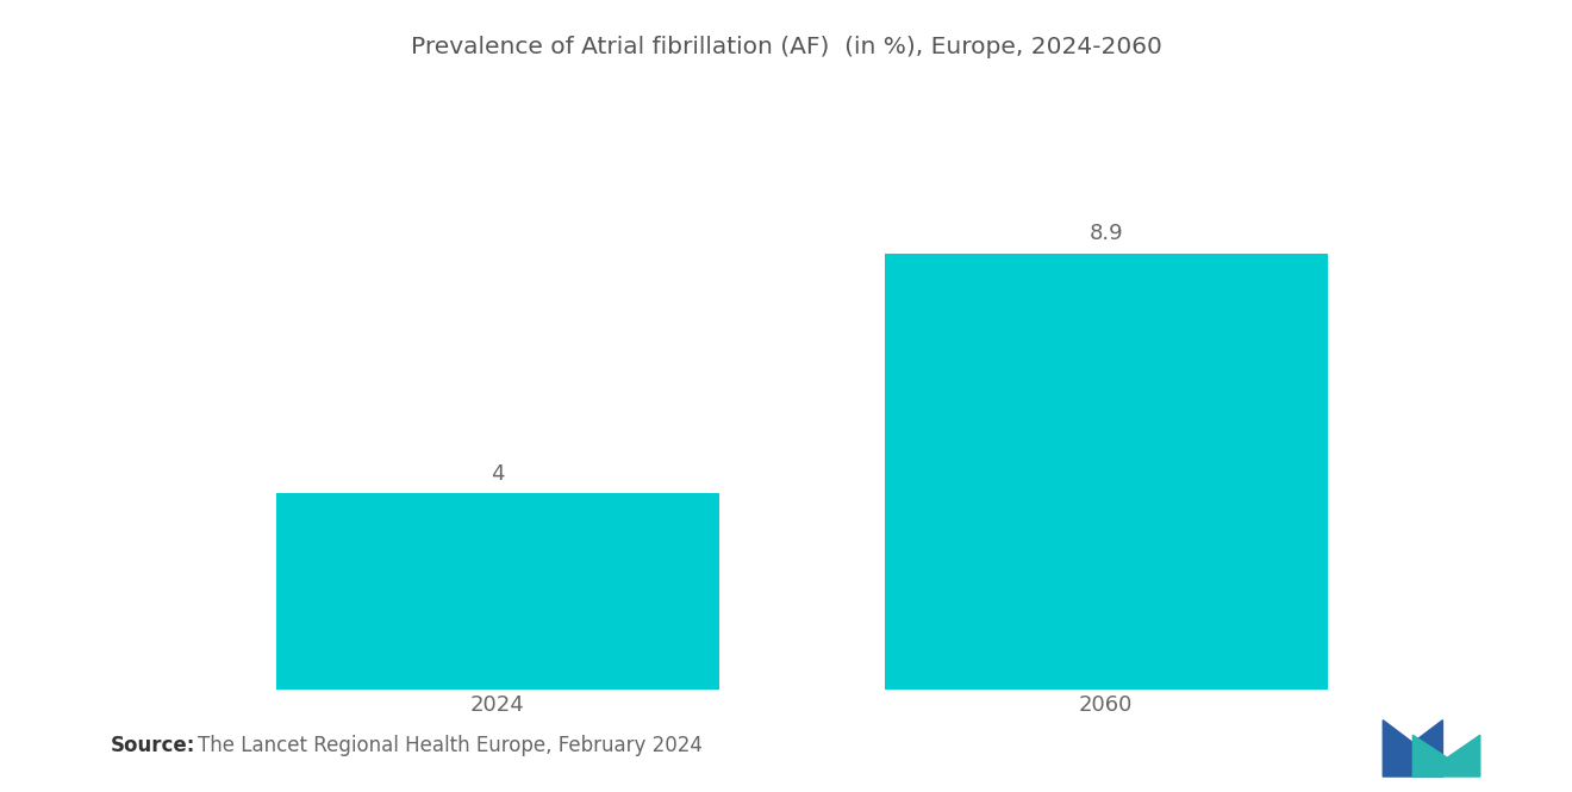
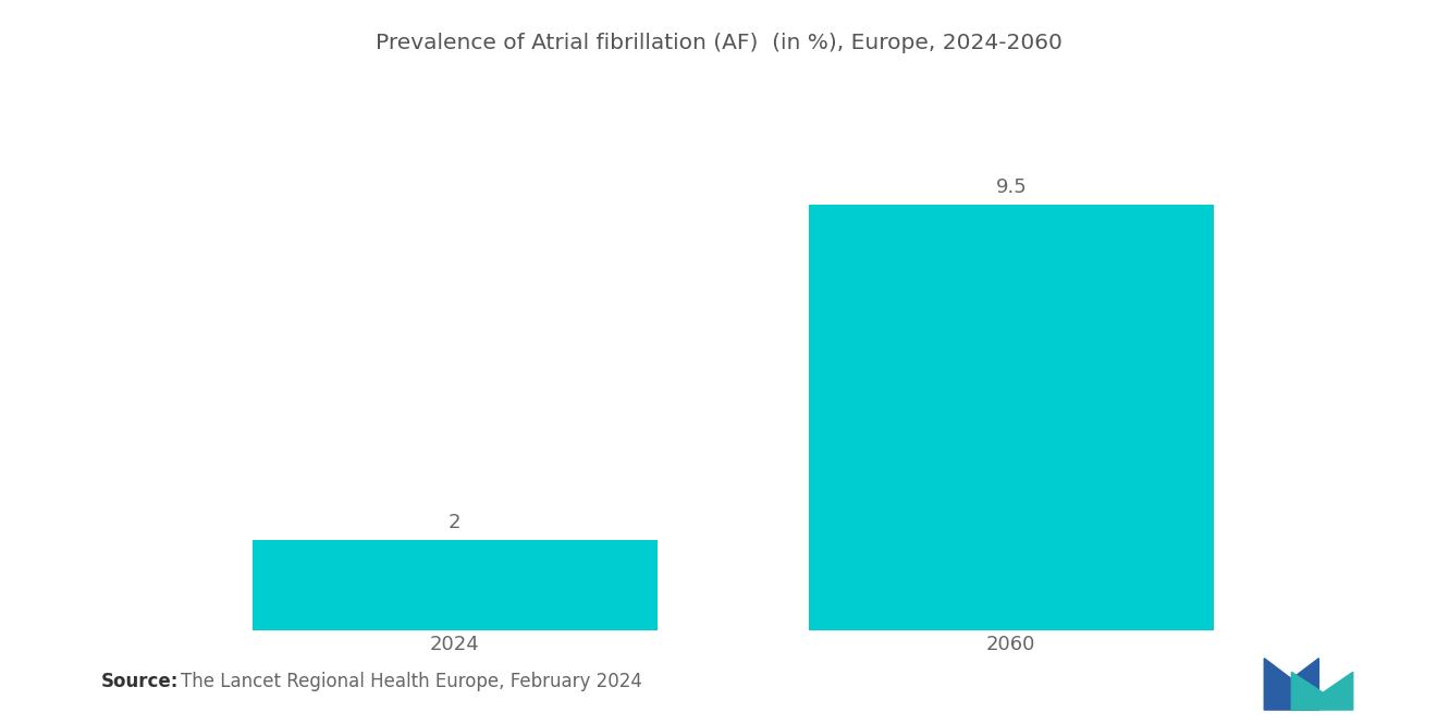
2024: 4 -> 2
2060: 8.9 -> 9.5
